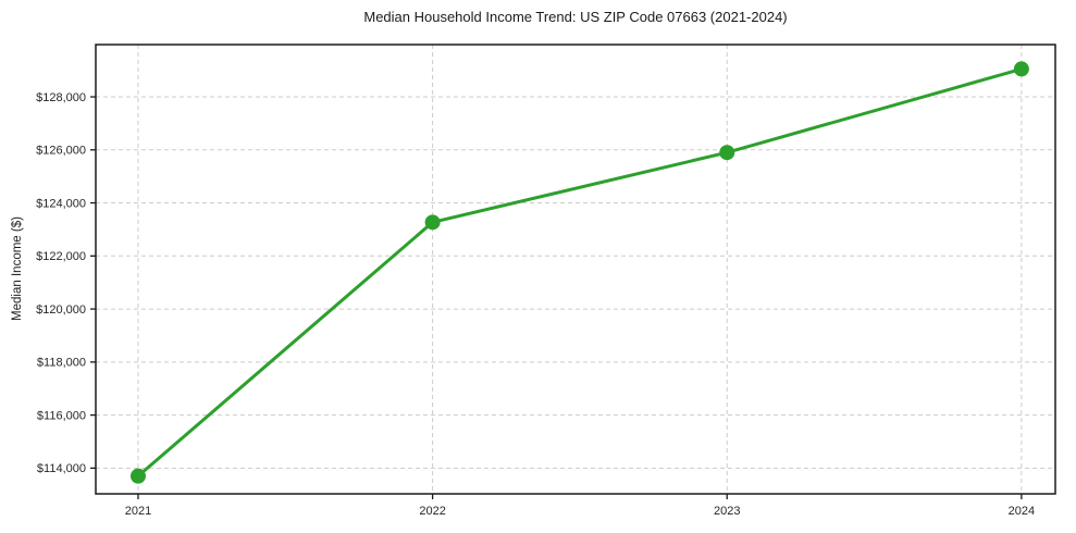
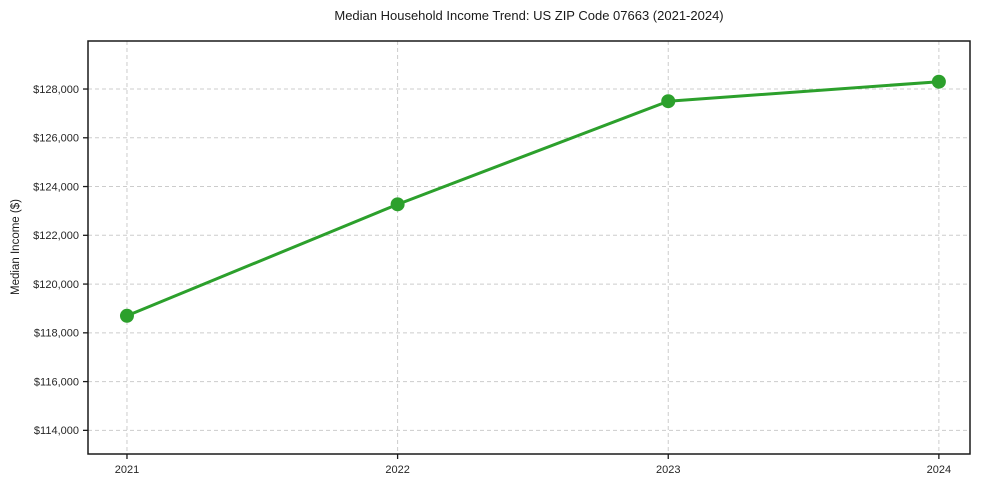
2021: $113700 -> $118700
2023: $125900 -> $127500
2024: $129000 -> $128300
